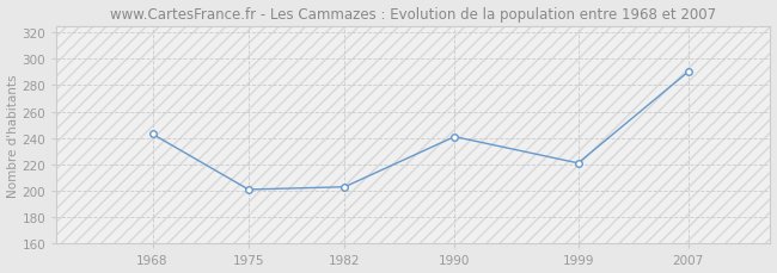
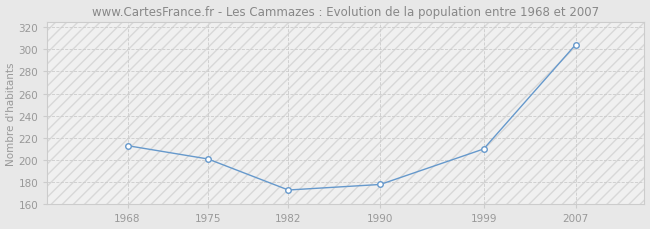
1968: 243 -> 213
1982: 203 -> 173
1990: 241 -> 178
1999: 221 -> 210
2007: 290 -> 304
